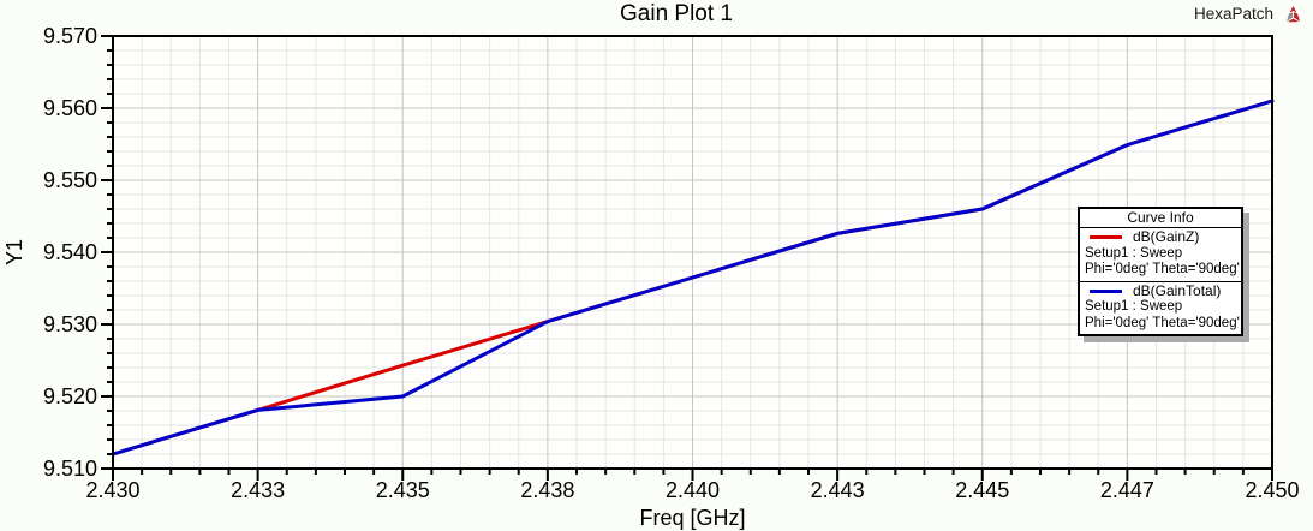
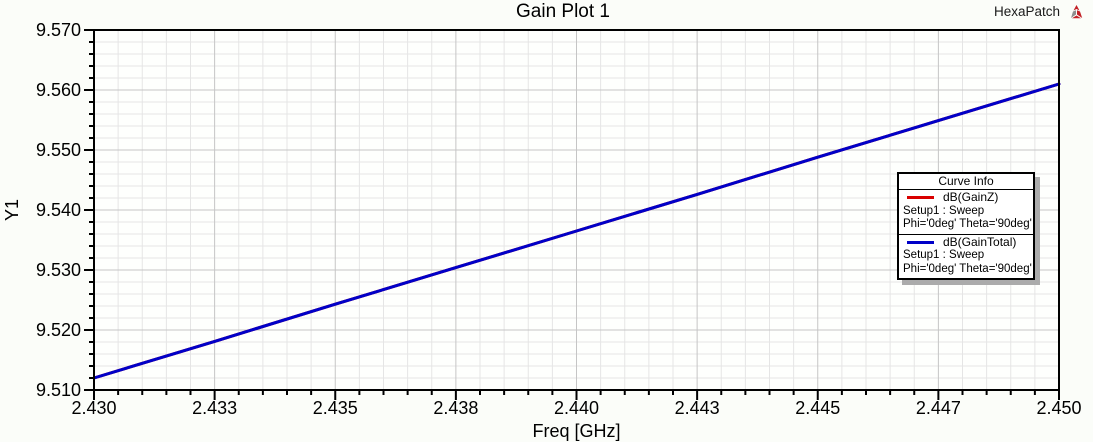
dB(GainTotal)/2.435: 9.520 -> 9.524
dB(GainZ)/2.445: 9.546 -> 9.549
dB(GainTotal)/2.445: 9.546 -> 9.549
